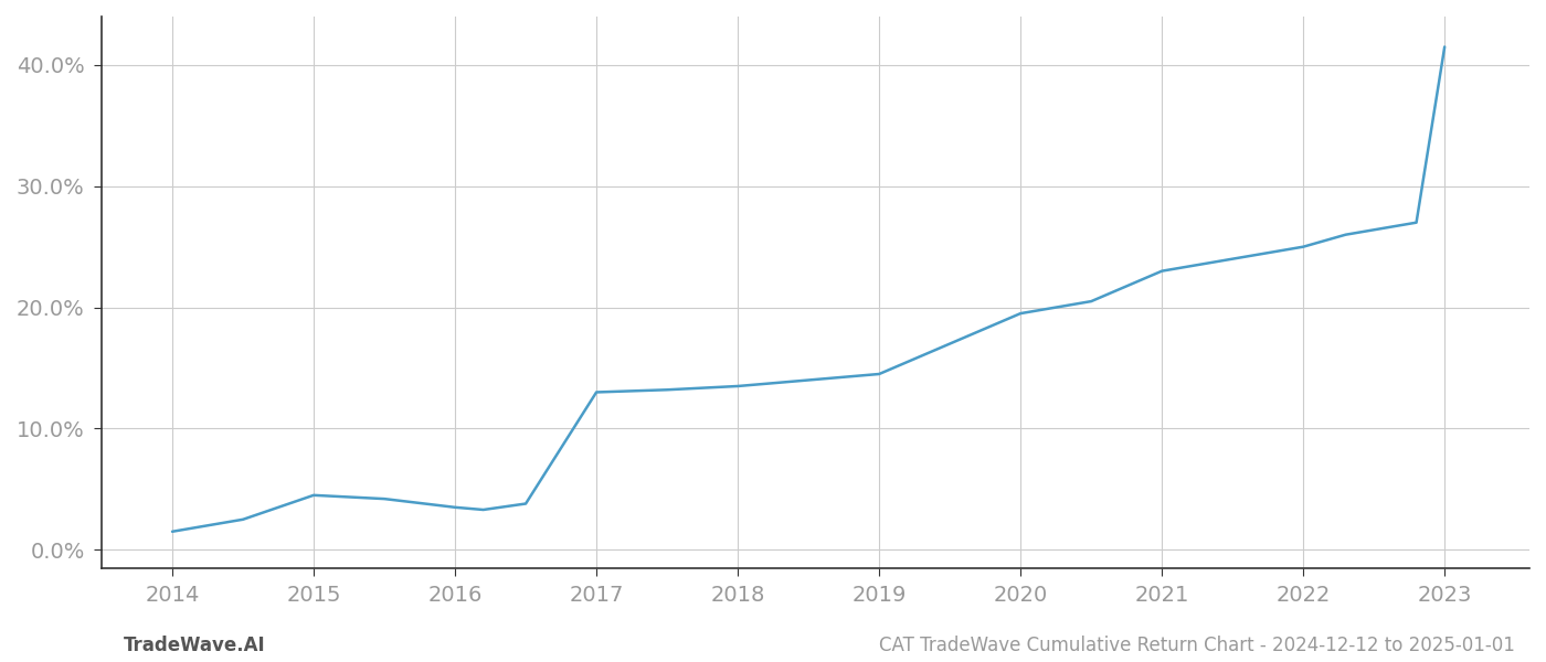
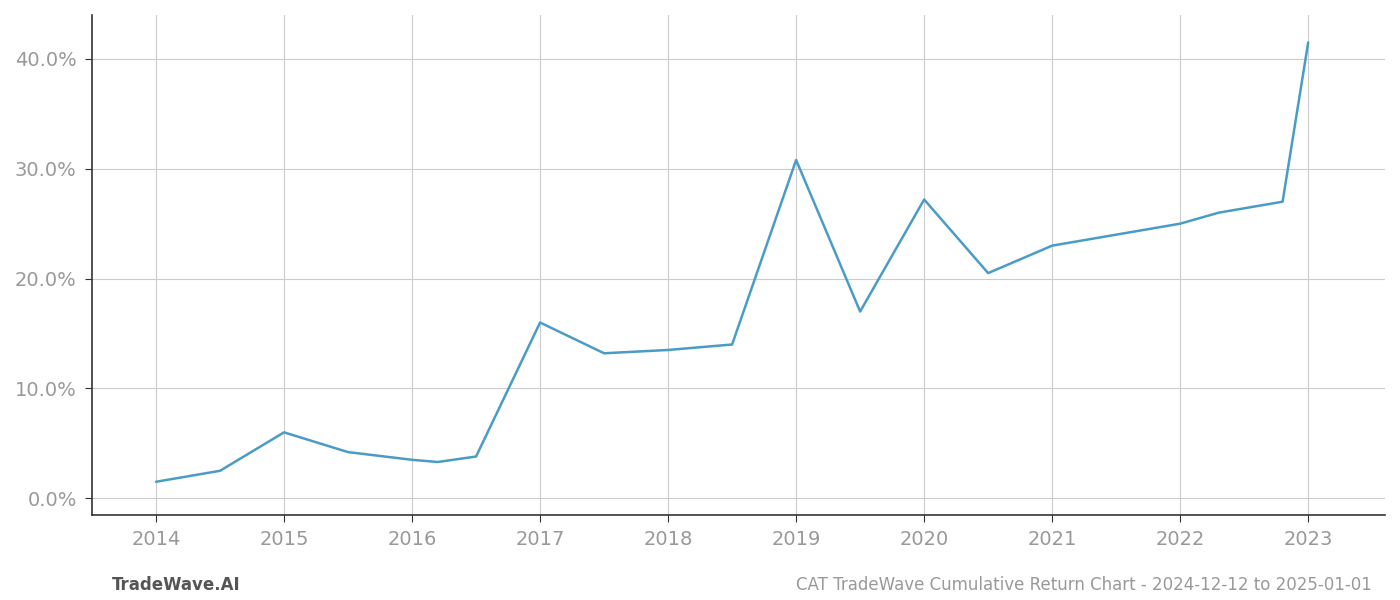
2015: 4.5% -> 6.0%
2017: 13.0% -> 16.0%
2019: 14.5% -> 30.8%
2020: 19.5% -> 27.2%
